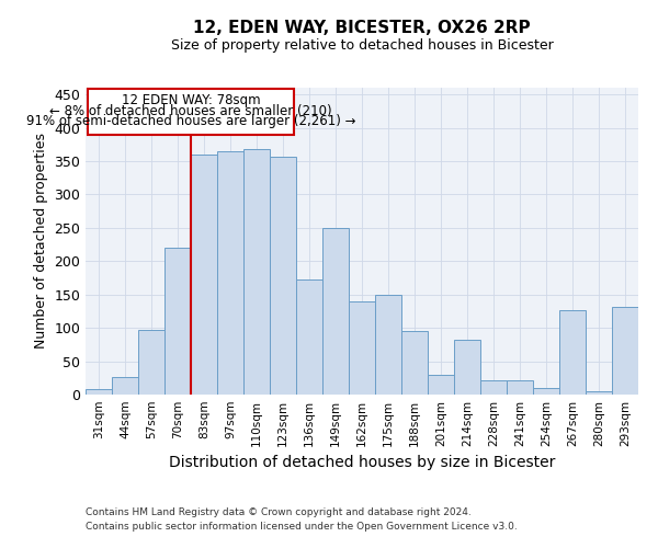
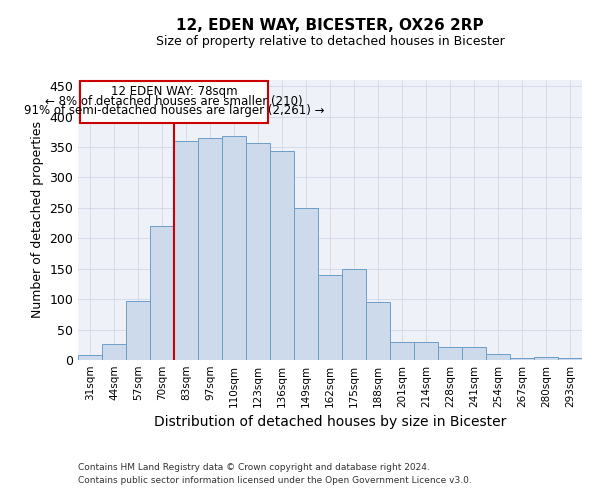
136sqm: 172 -> 344
214sqm: 82 -> 30
267sqm: 126 -> 4
293sqm: 132 -> 3
